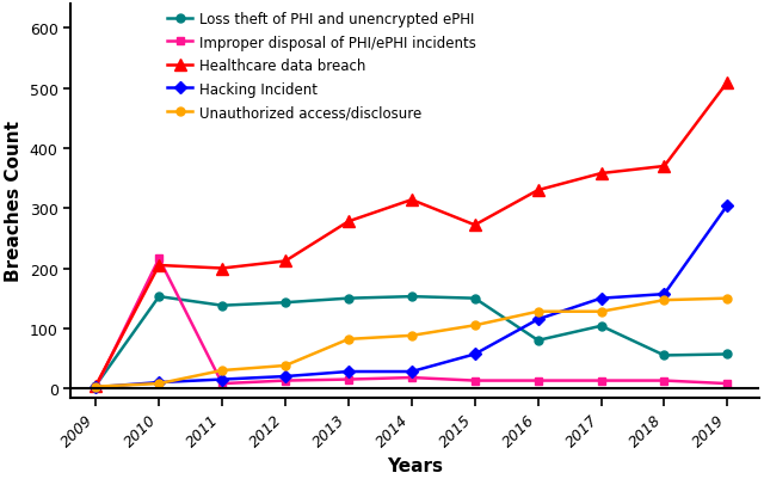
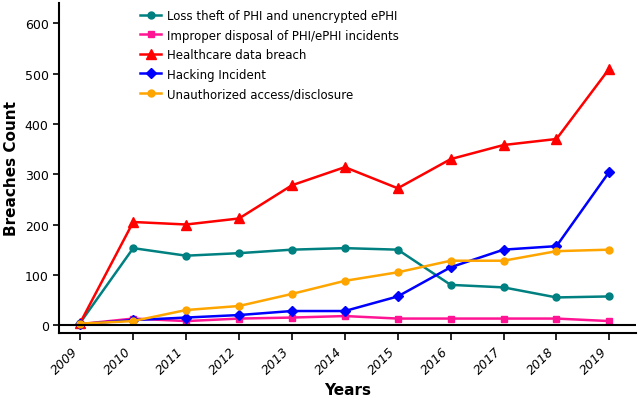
Improper disposal of PHI/ePHI incidents/2010: 216 -> 13
Unauthorized access/disclosure/2013: 82 -> 62
Loss theft of PHI and unencrypted ePHI/2017: 104 -> 75
